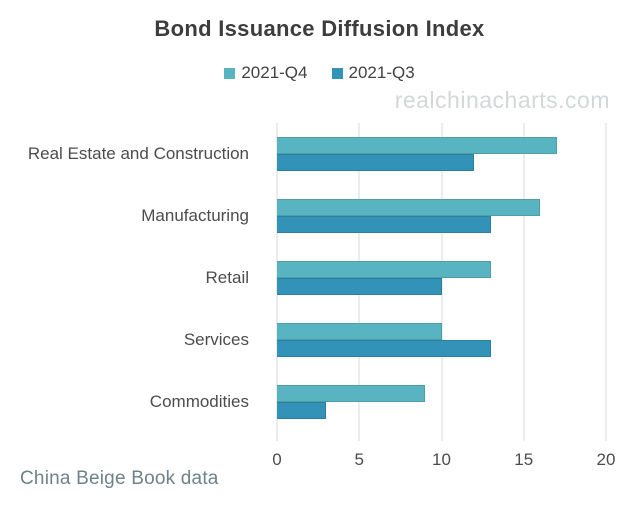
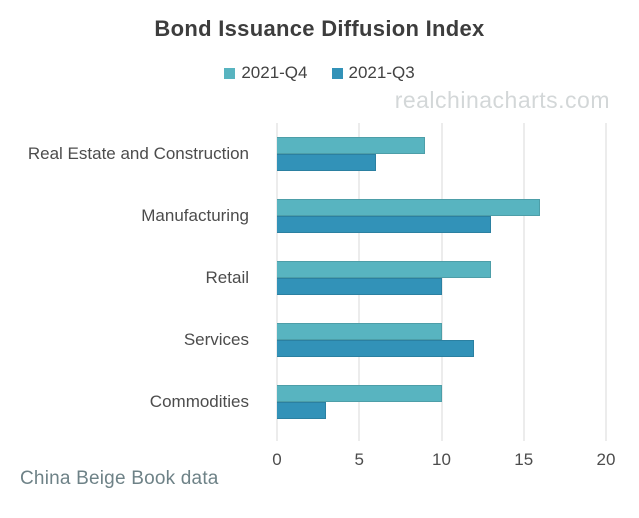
2021-Q4/Real Estate and Construction: 17 -> 9
2021-Q3/Real Estate and Construction: 12 -> 6
2021-Q3/Services: 13 -> 12
2021-Q4/Commodities: 9 -> 10
